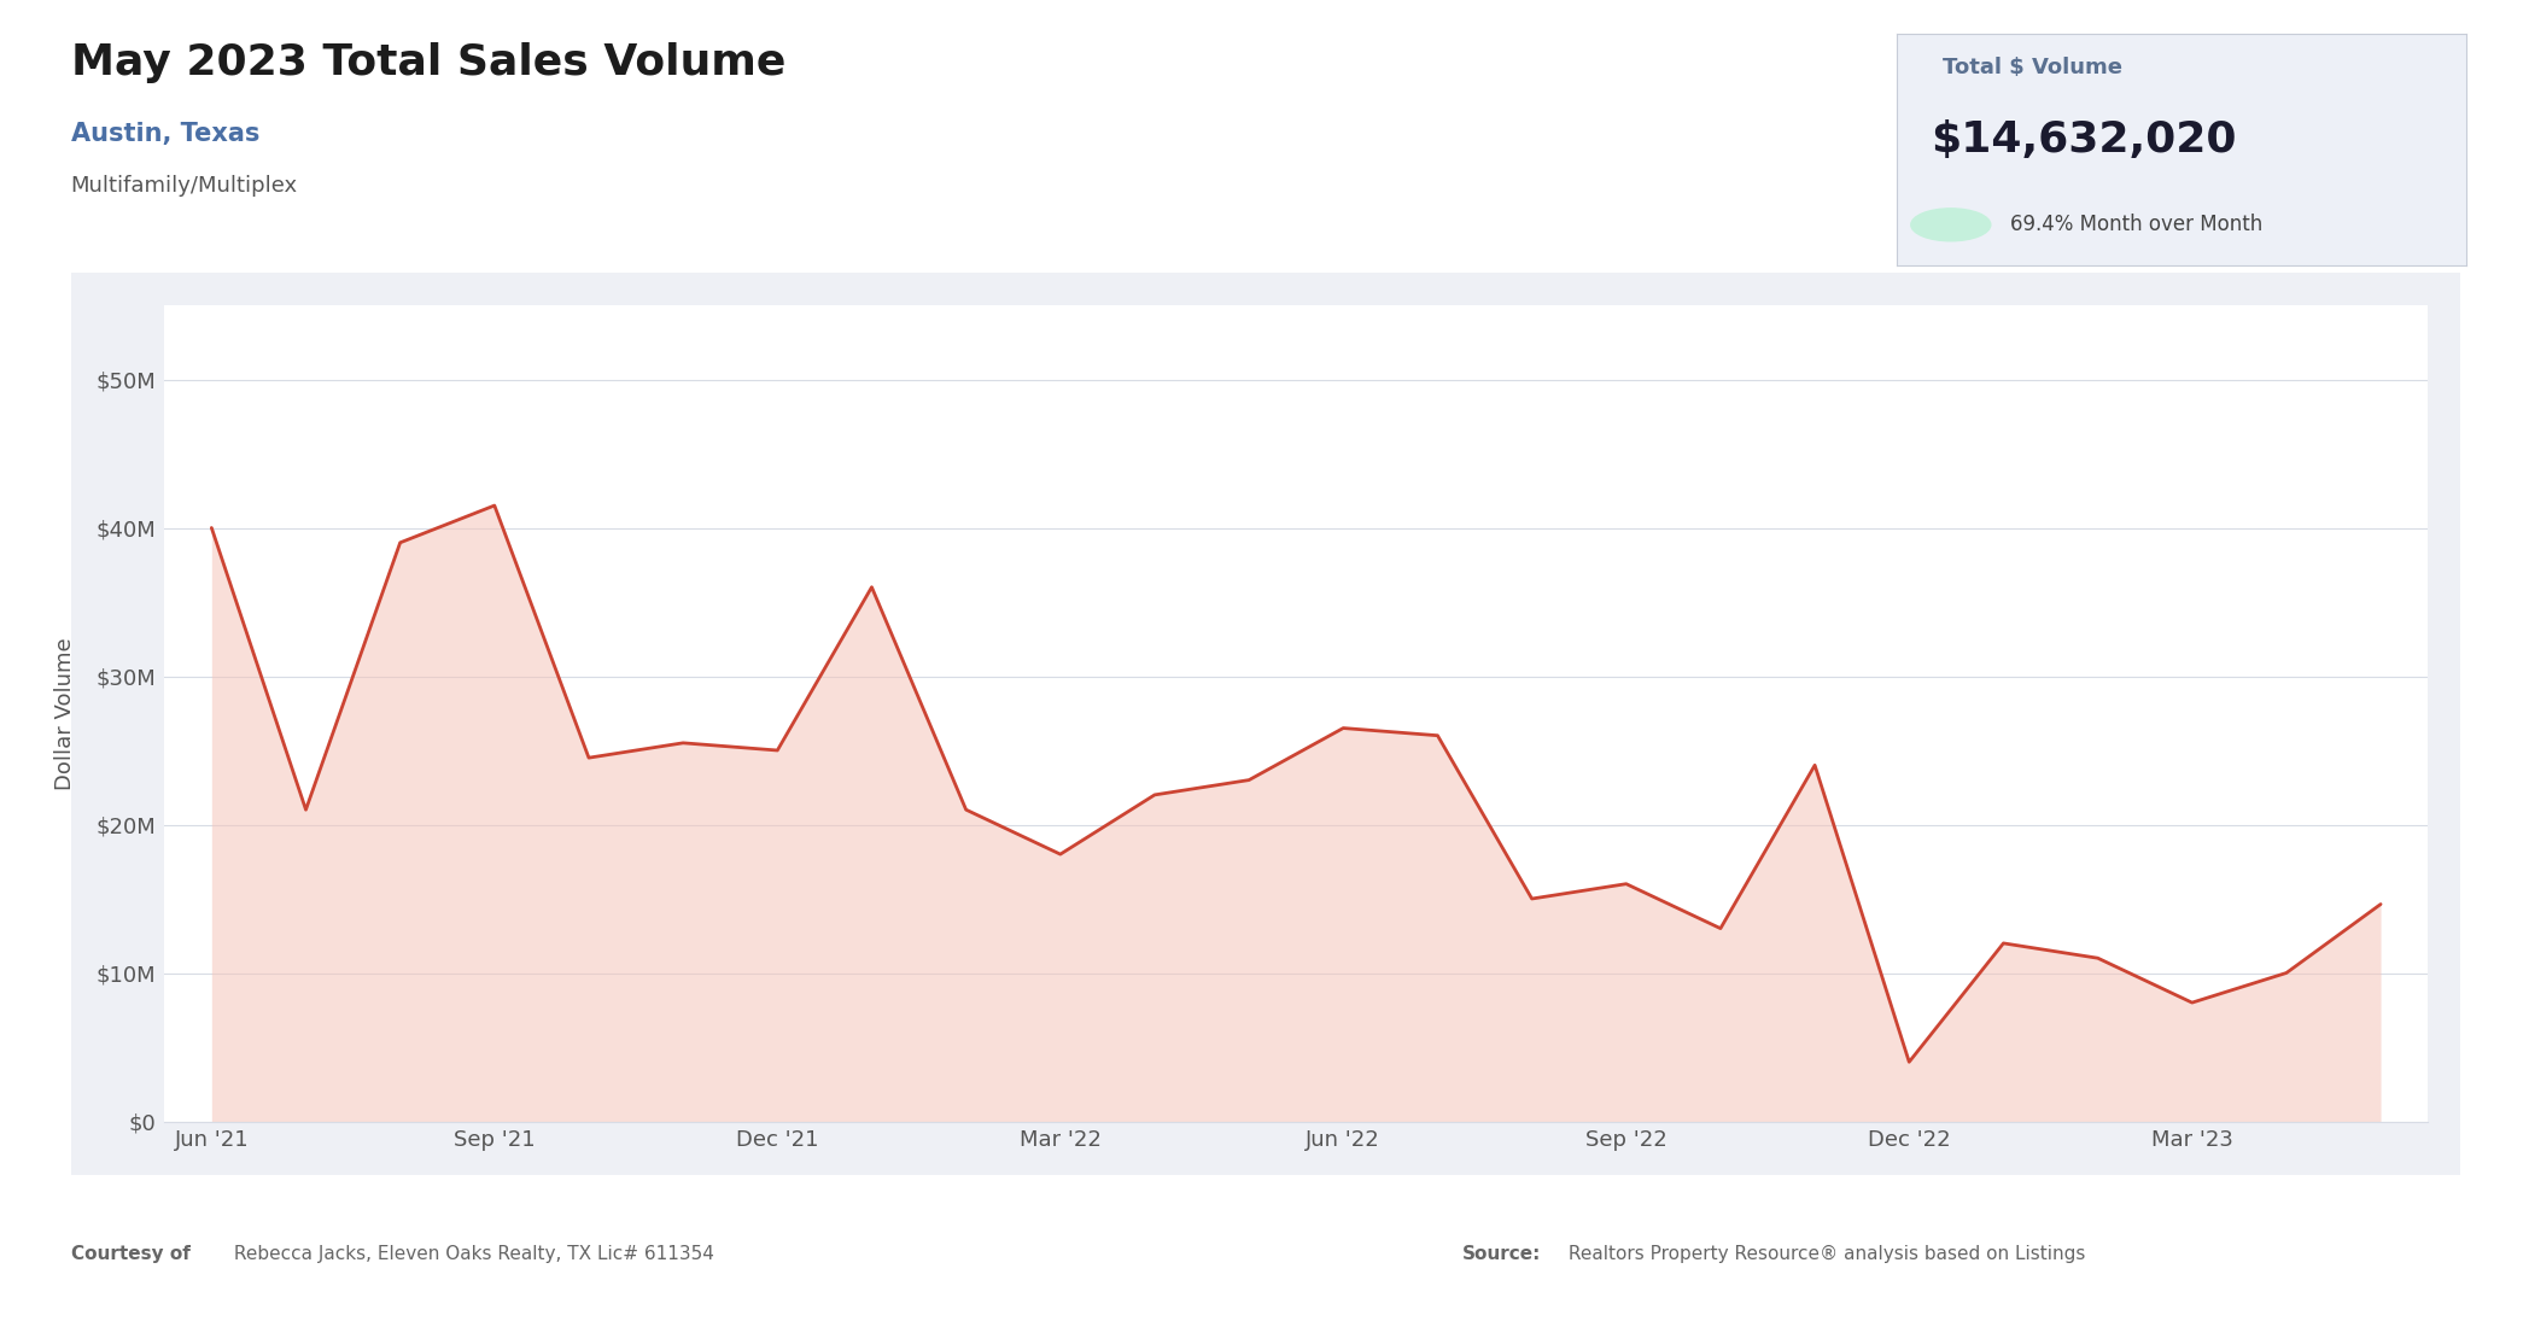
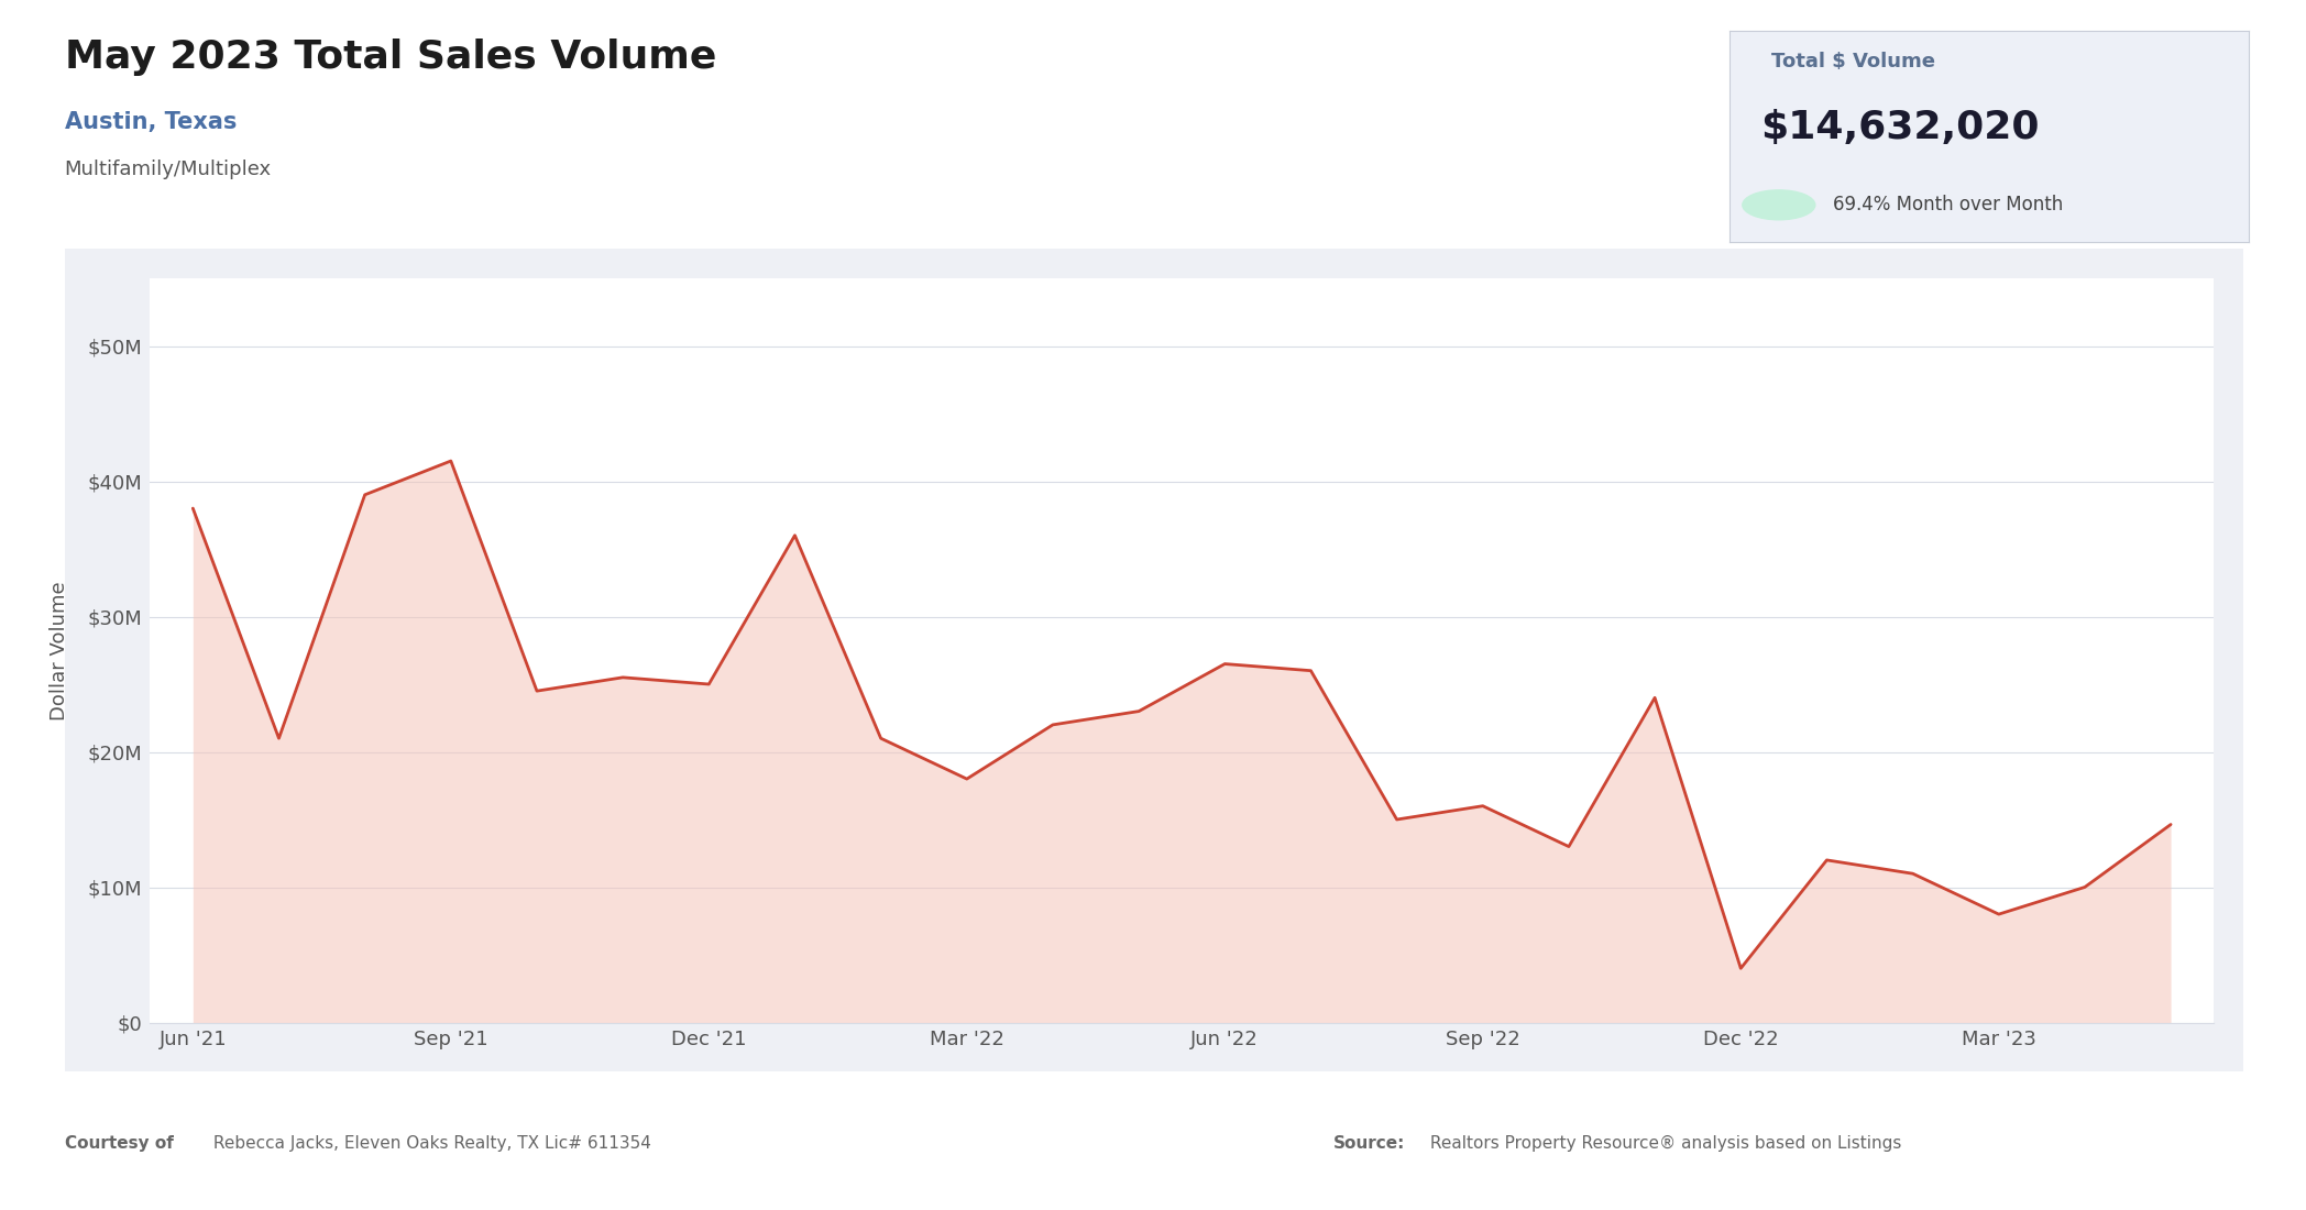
Jun '21: $40.0M -> $38.0M
